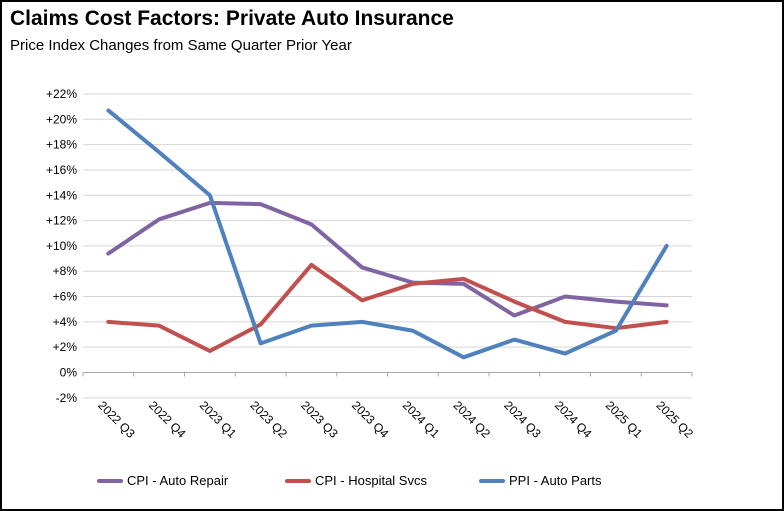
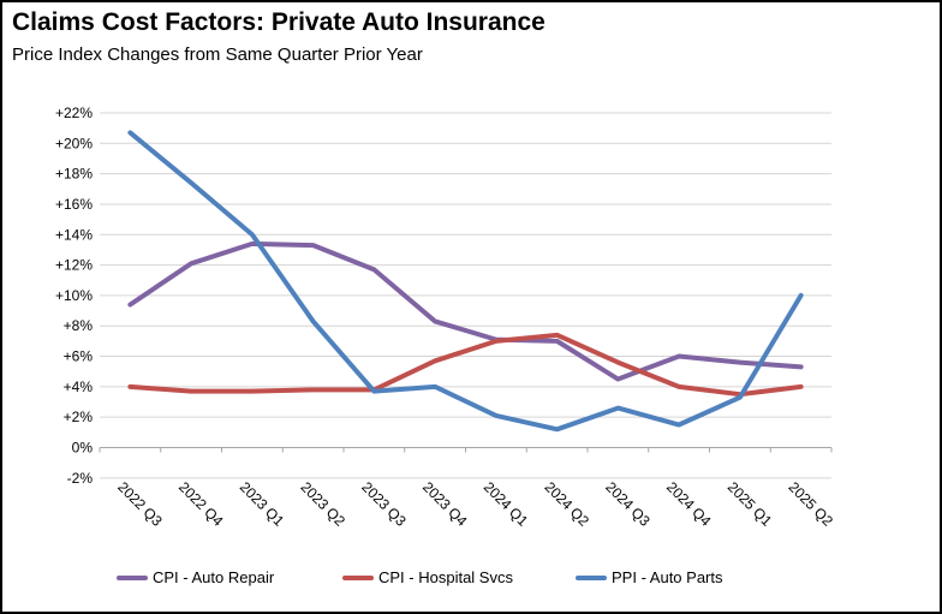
CPI - Hospital Svcs/2023 Q1: 1.7% -> 3.7%
PPI - Auto Parts/2023 Q2: 2.3% -> 8.3%
CPI - Hospital Svcs/2023 Q3: 8.5% -> 3.8%
PPI - Auto Parts/2024 Q1: 3.3% -> 2.1%
